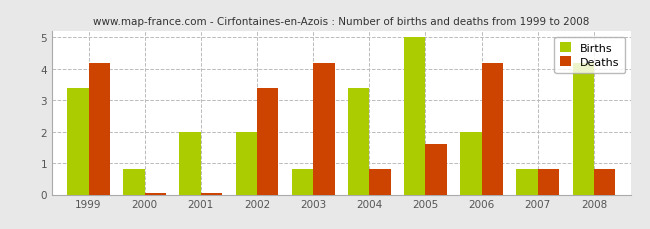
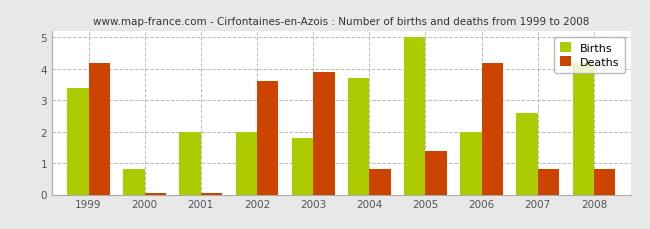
Deaths/2002: 3.40 -> 3.60
Births/2003: 0.8 -> 1.8
Deaths/2003: 4.20 -> 3.90
Births/2004: 3.4 -> 3.7
Deaths/2005: 1.60 -> 1.40
Births/2007: 0.8 -> 2.6
